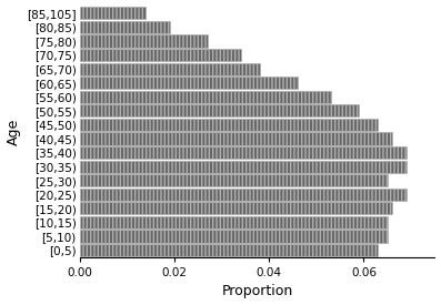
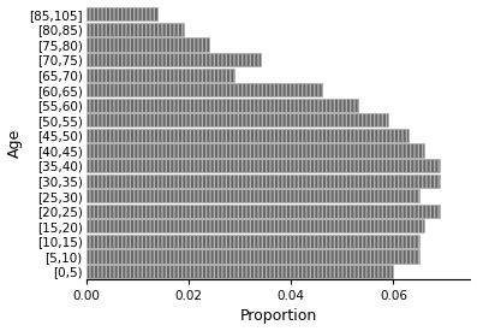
[75,80): 0.027 -> 0.024
[65,70): 0.038 -> 0.029
[0,5): 0.063 -> 0.060
